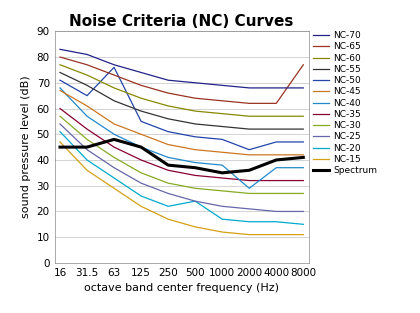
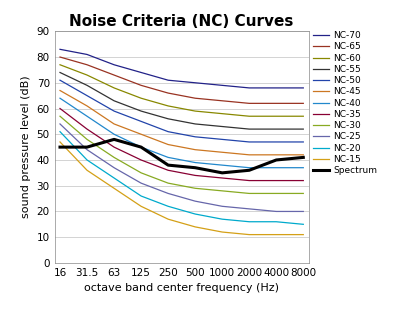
NC-40/16: 68 -> 64
NC-50/63: 76 -> 59
NC-20/500: 24 -> 19
NC-40/2000: 29 -> 37
NC-50/2000: 44 -> 47
NC-65/8000: 77 -> 62
